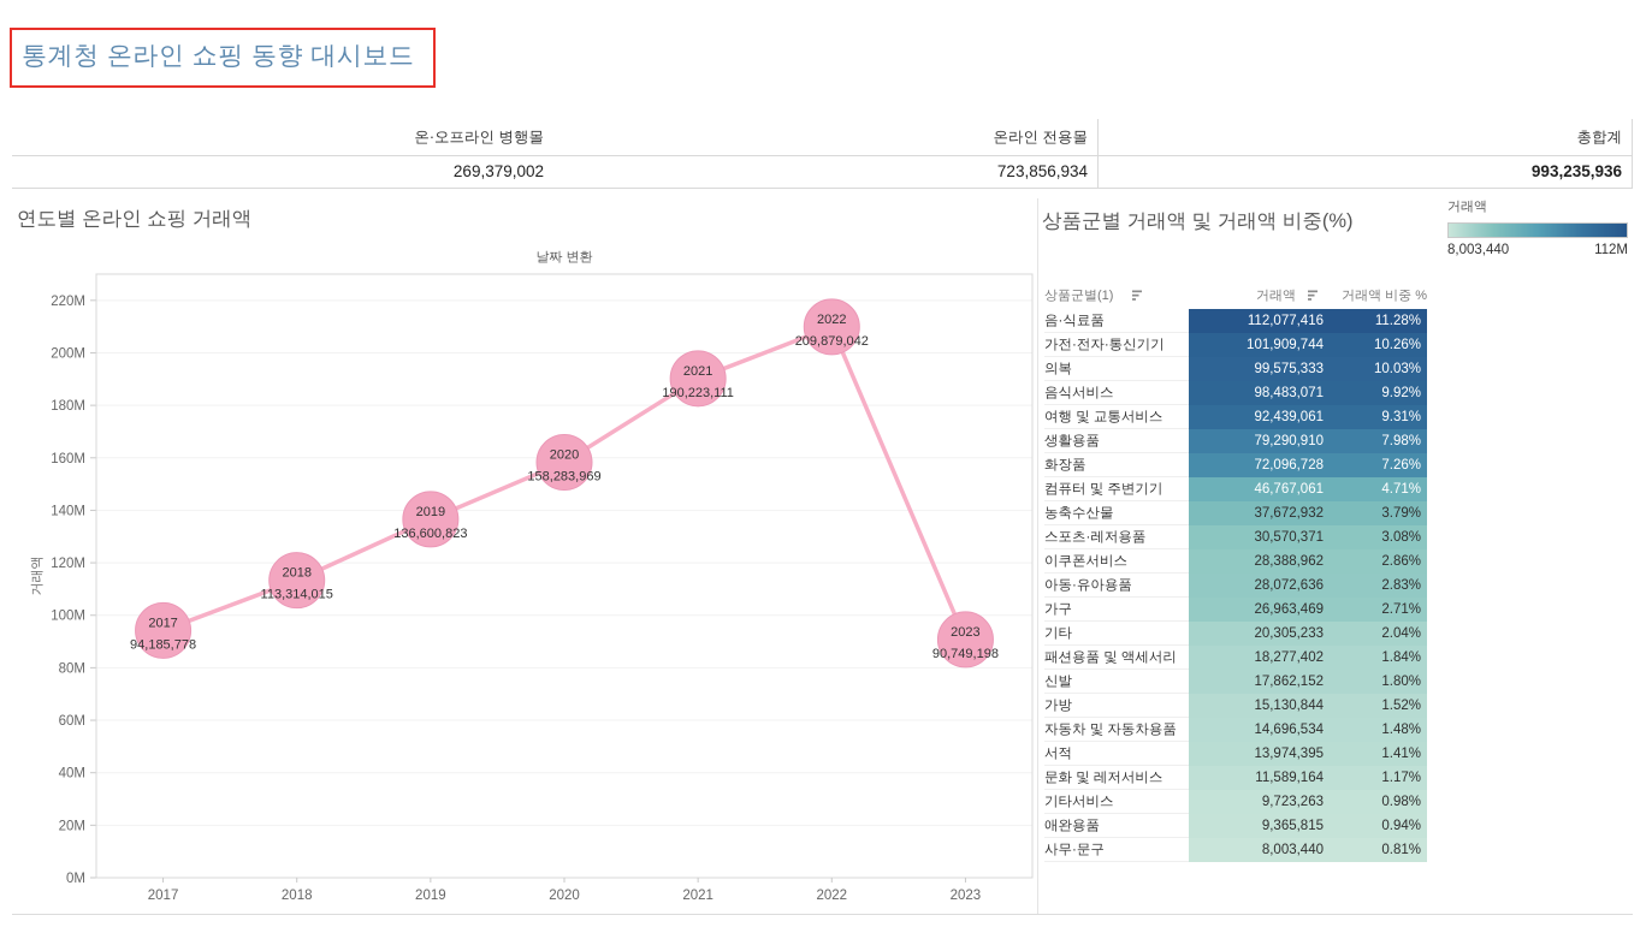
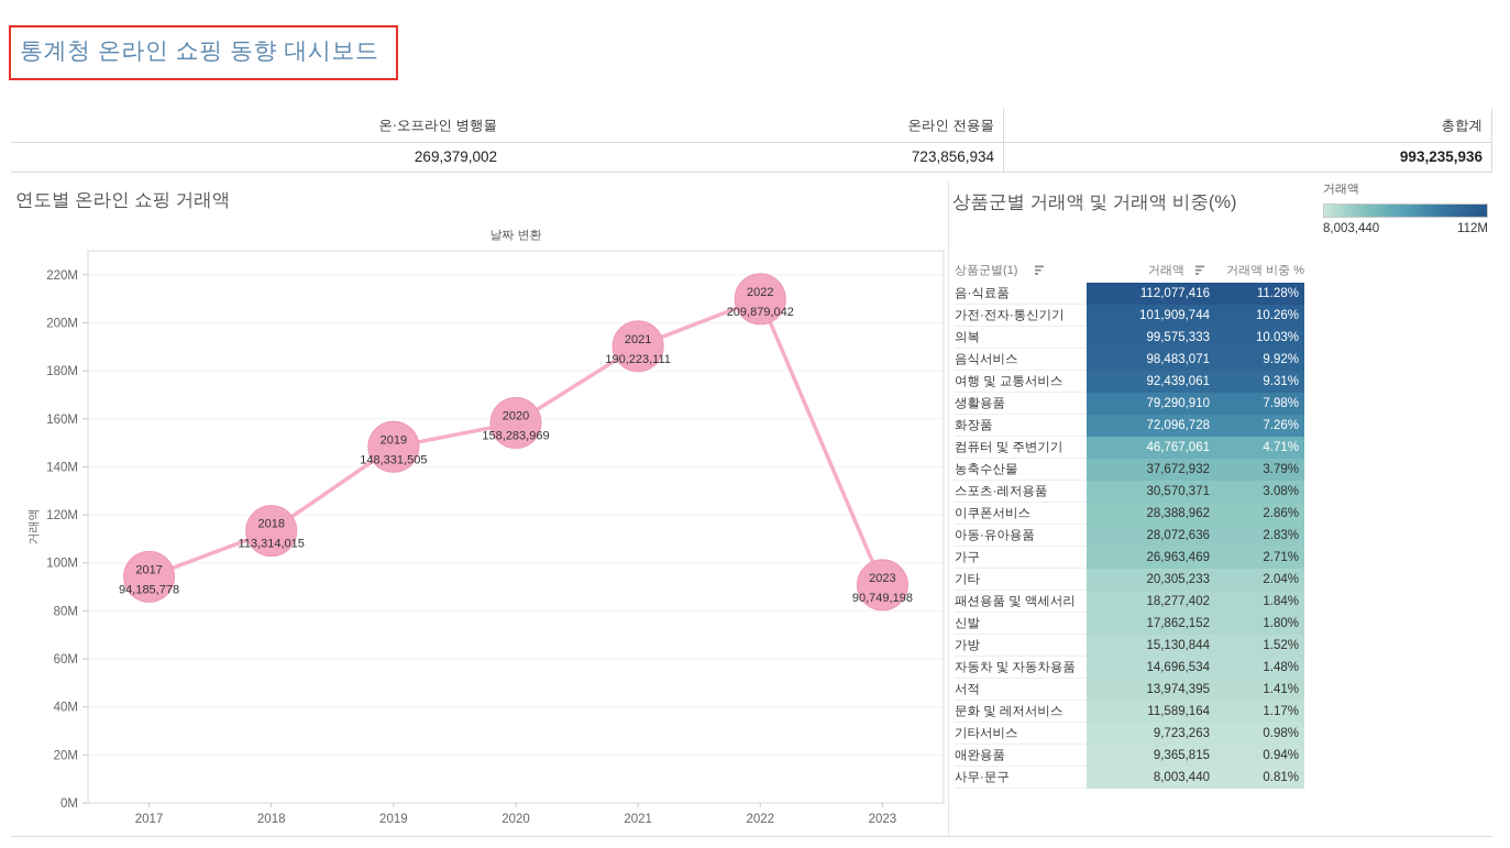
연도별 온라인 쇼핑 거래액/2019: 136,600,823 -> 148,331,505
